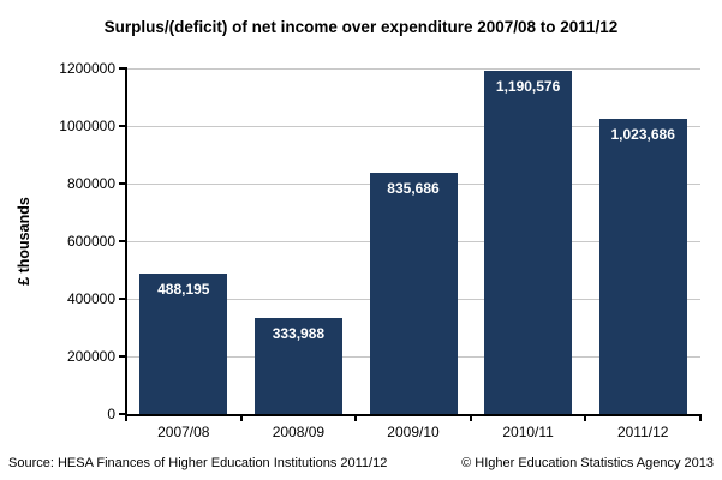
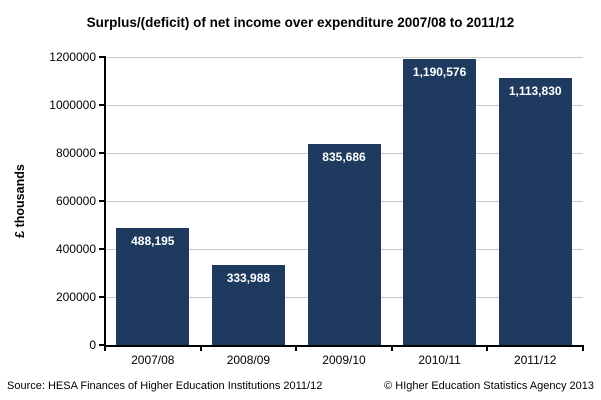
2011/12: 1,023,686 -> 1,113,830
